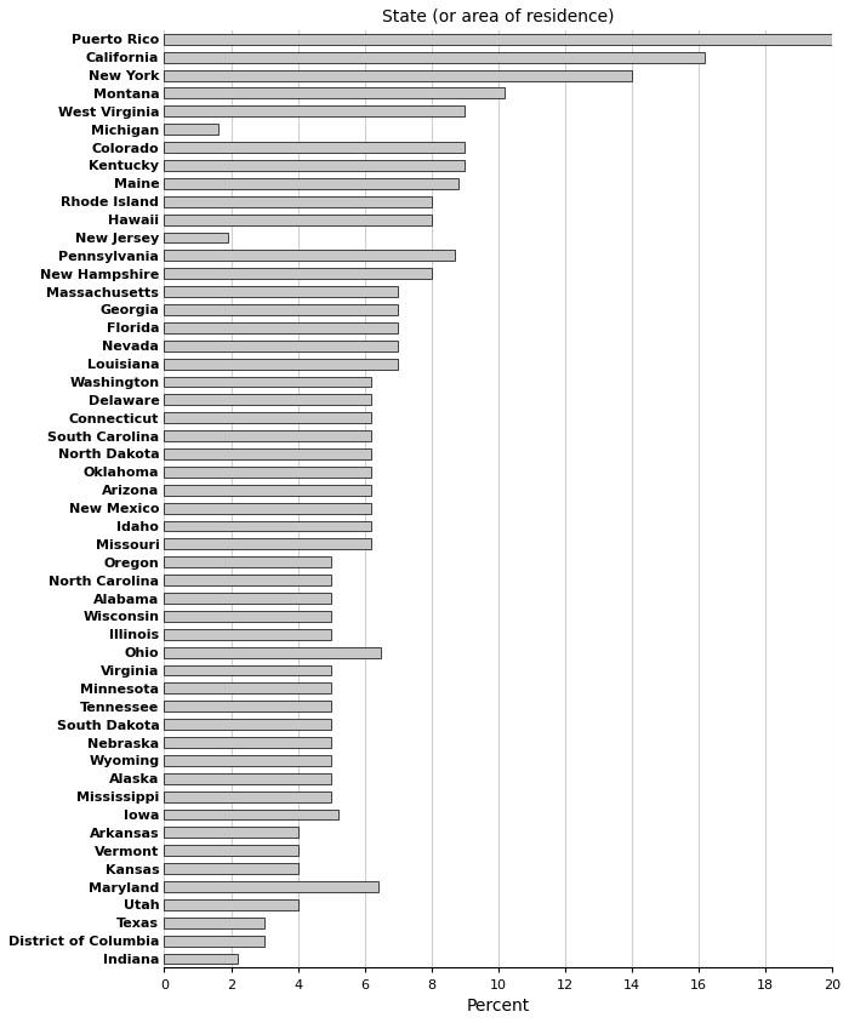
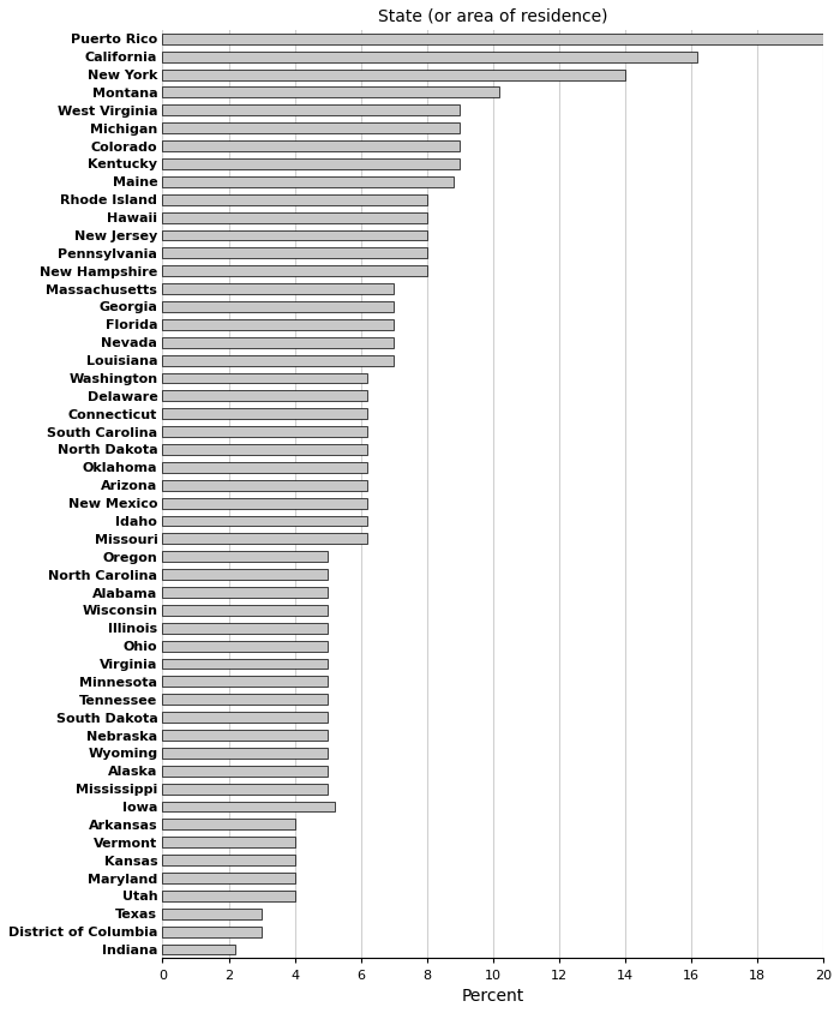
Michigan: 1.6 -> 9.0
New Jersey: 1.9 -> 8.0
Pennsylvania: 8.7 -> 8.0
Ohio: 6.5 -> 5.0
Maryland: 6.4 -> 4.0
